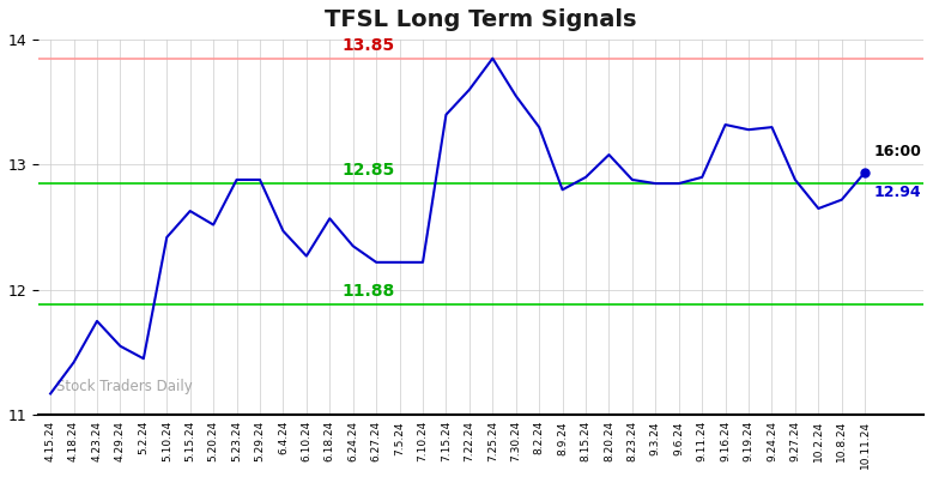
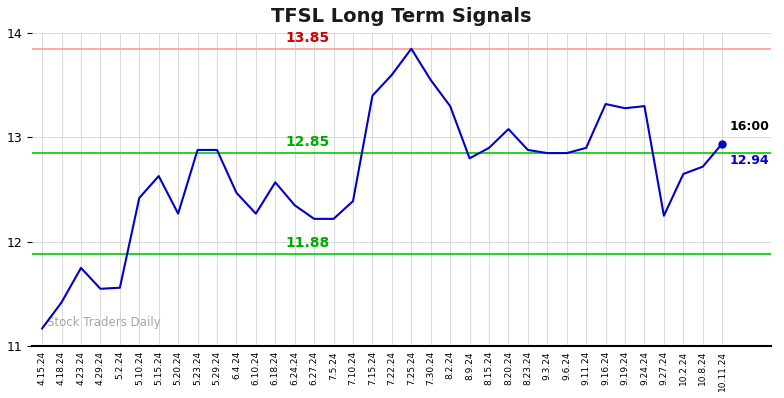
5.2.24: 11.45 -> 11.56
5.20.24: 12.52 -> 12.27
7.10.24: 12.22 -> 12.39
9.27.24: 12.88 -> 12.25
